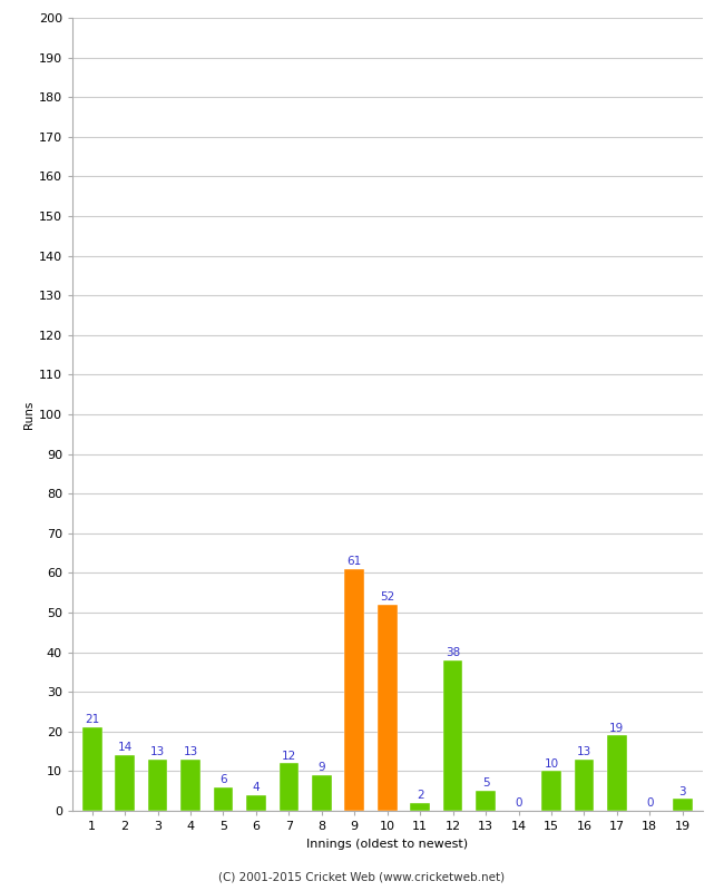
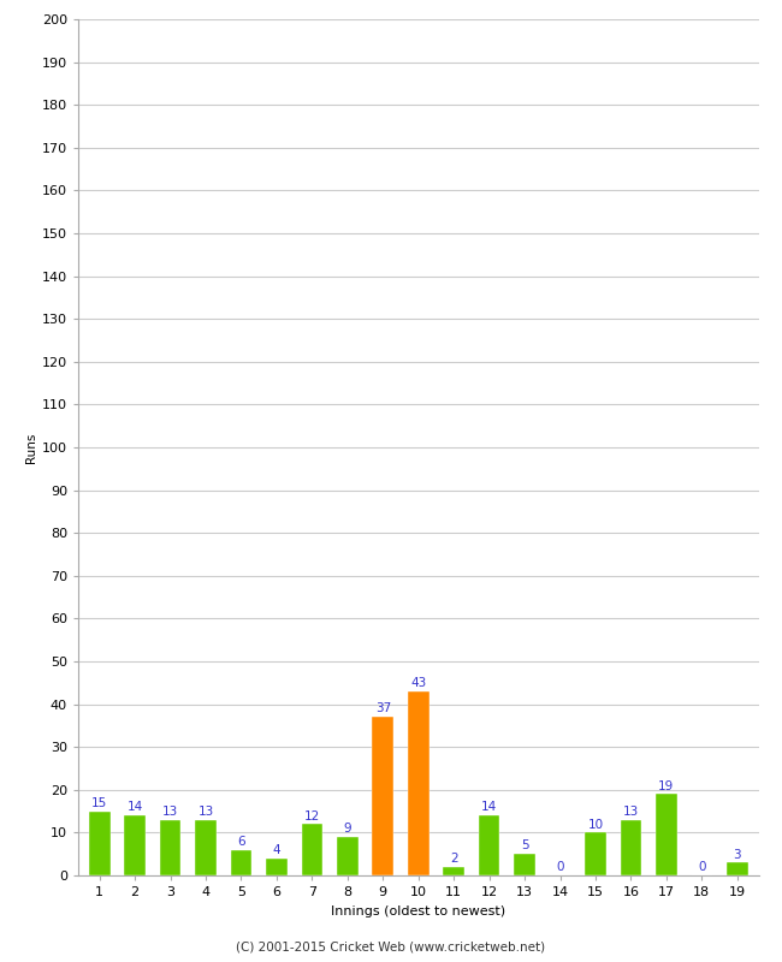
1: 21 -> 15
9: 61 -> 37
10: 52 -> 43
12: 38 -> 14
